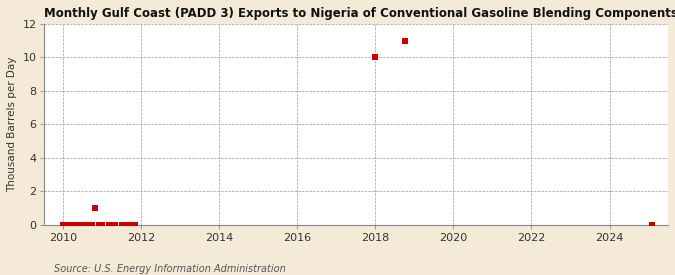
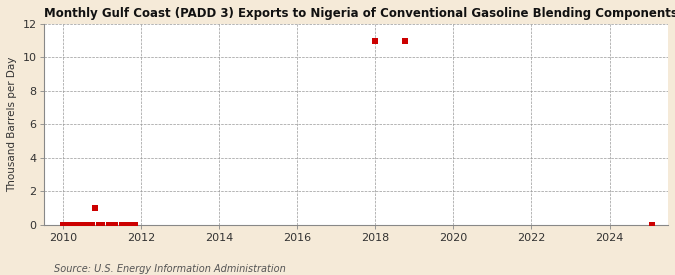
2018: 10 -> 11
